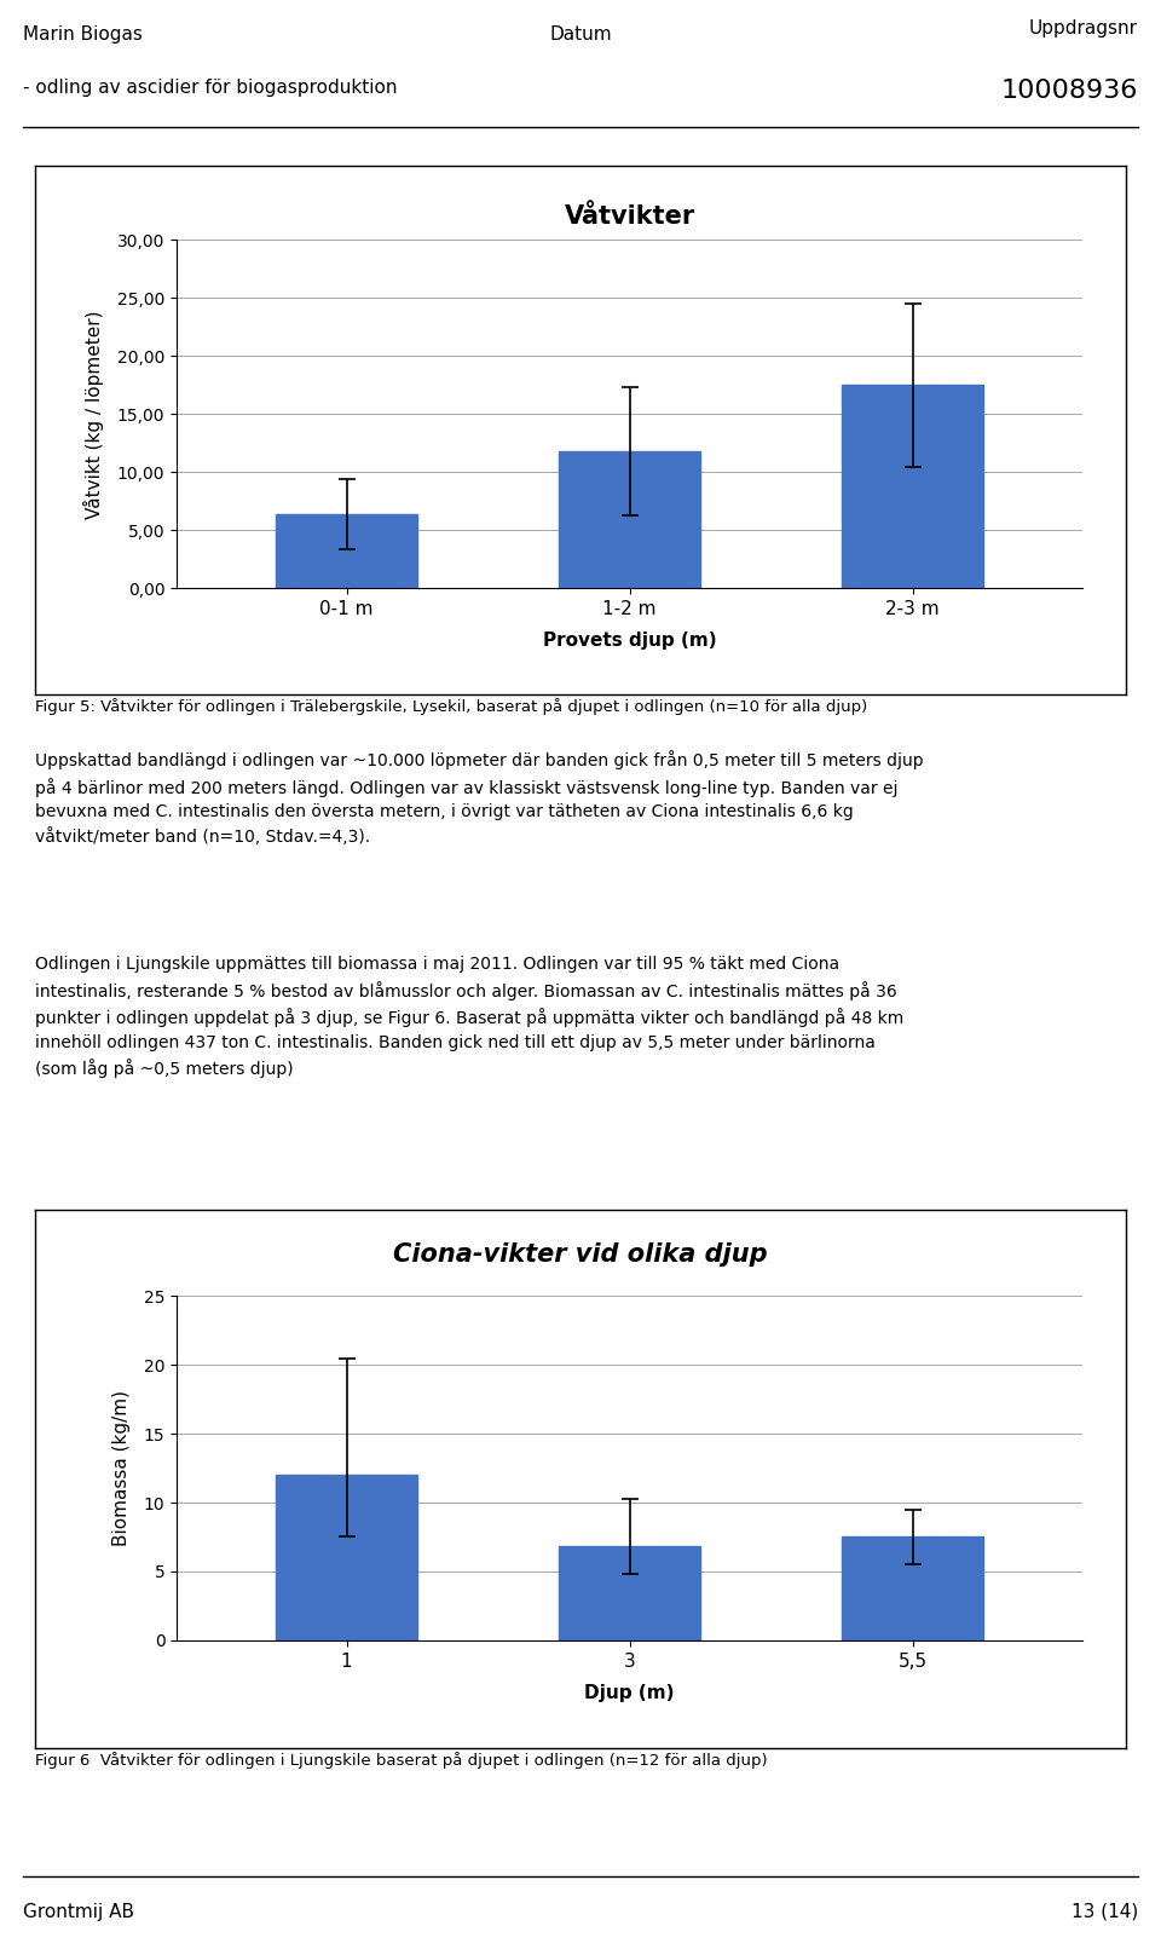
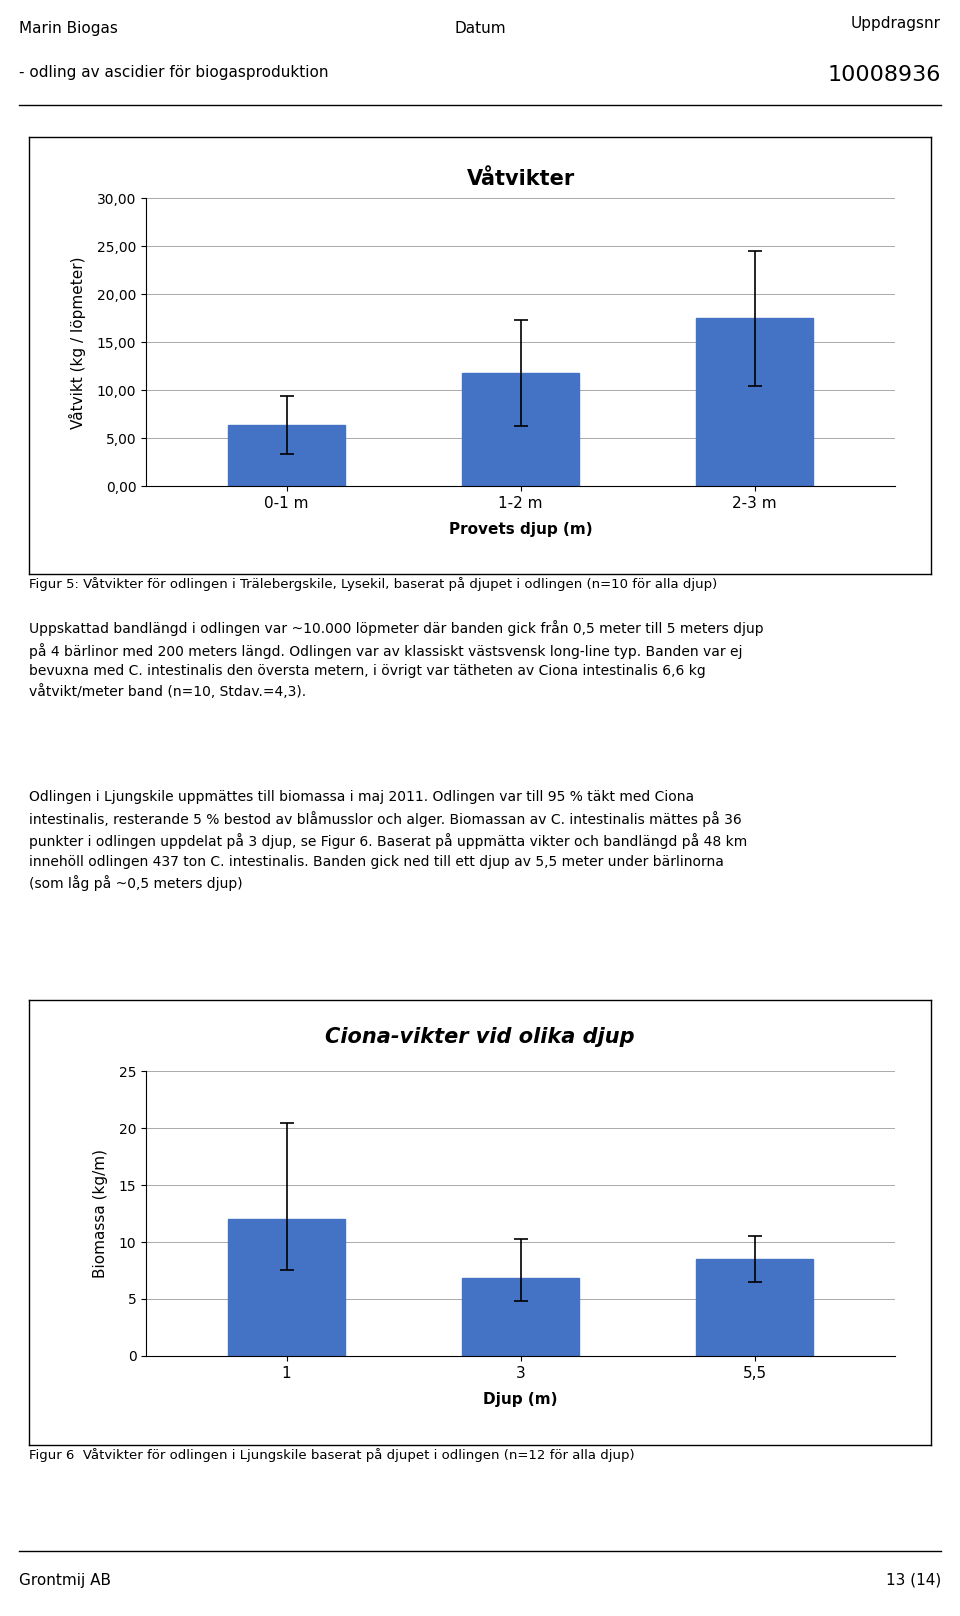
5,5: 7.5 -> 8.5
